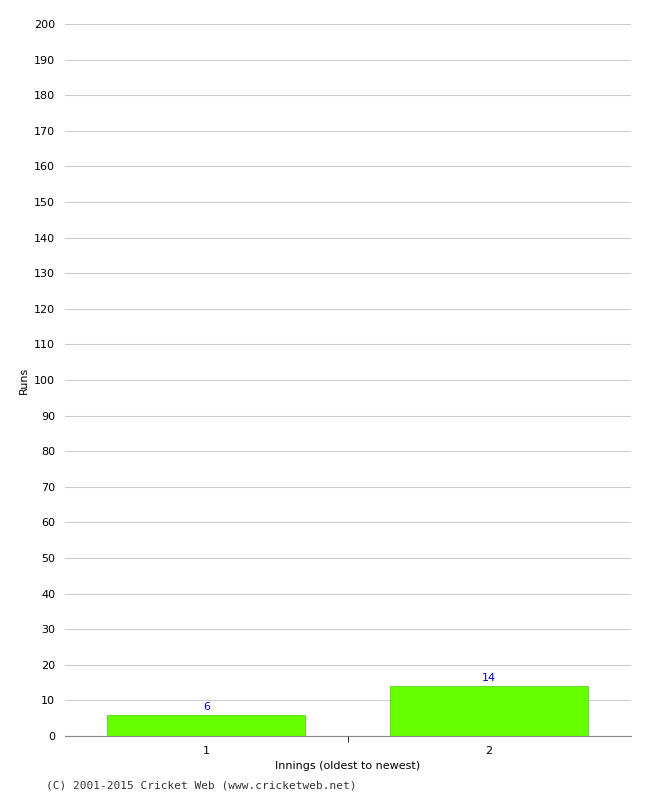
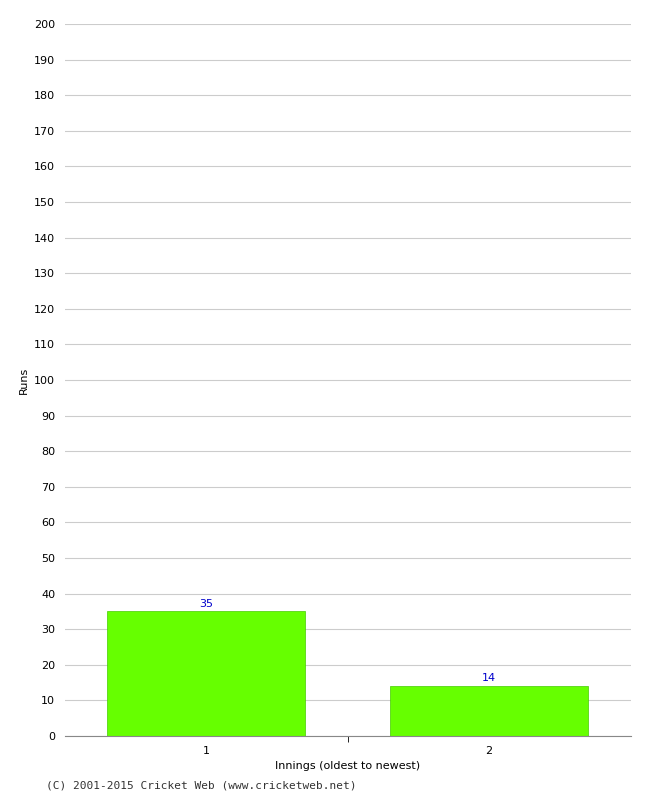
1: 6 -> 35
